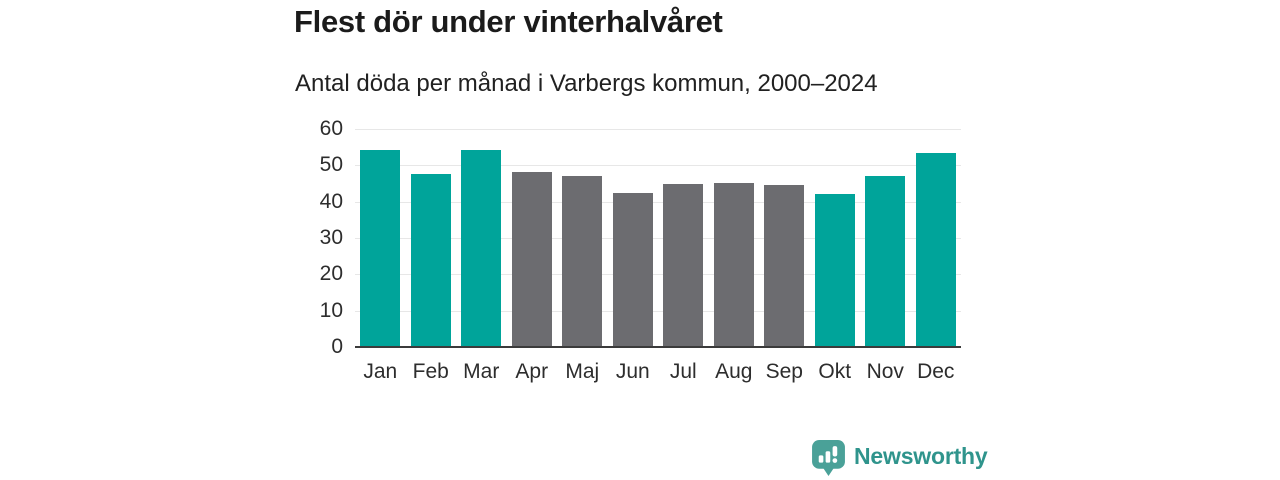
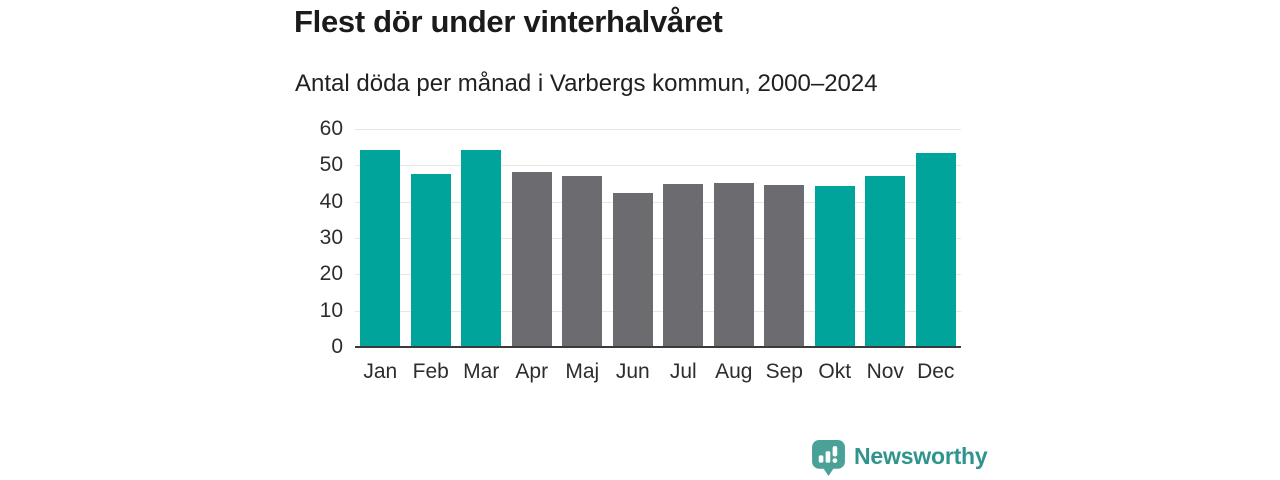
Okt: 42 -> 44
